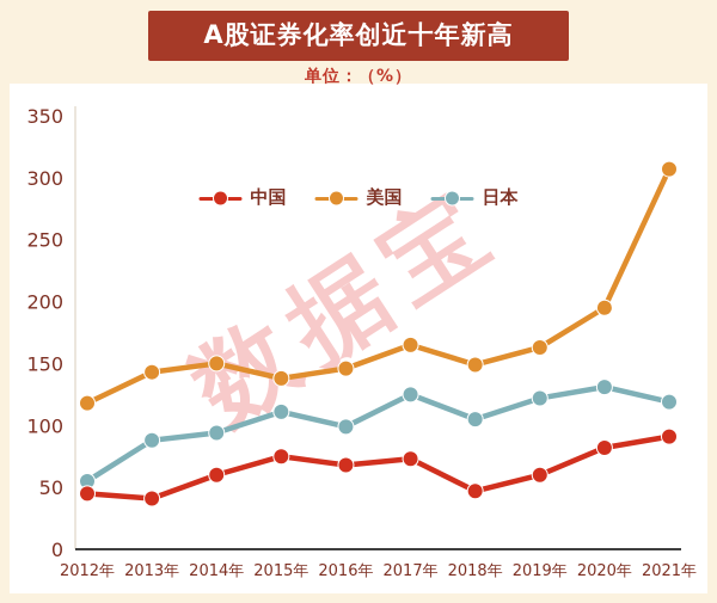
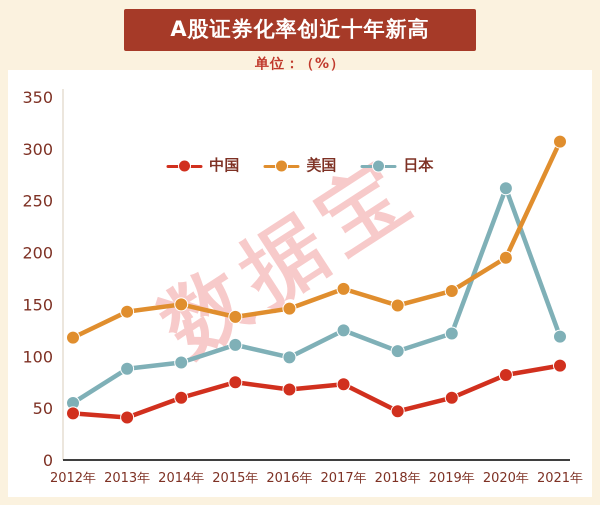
日本/2020年: 131 -> 262
